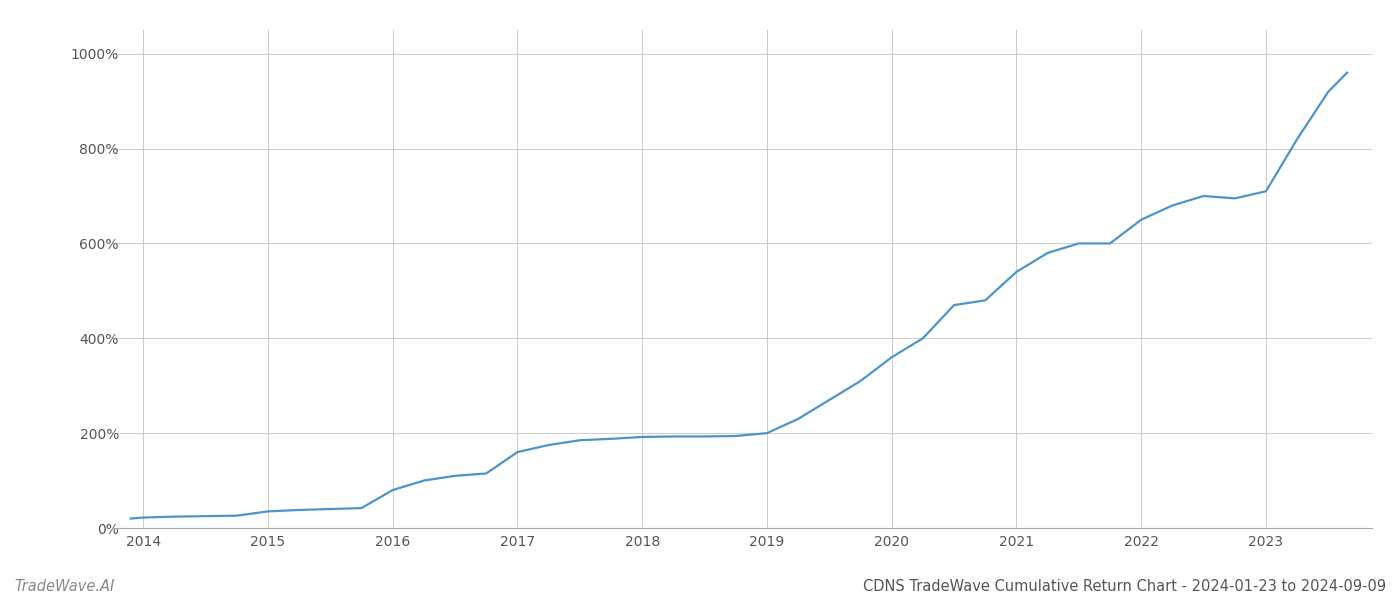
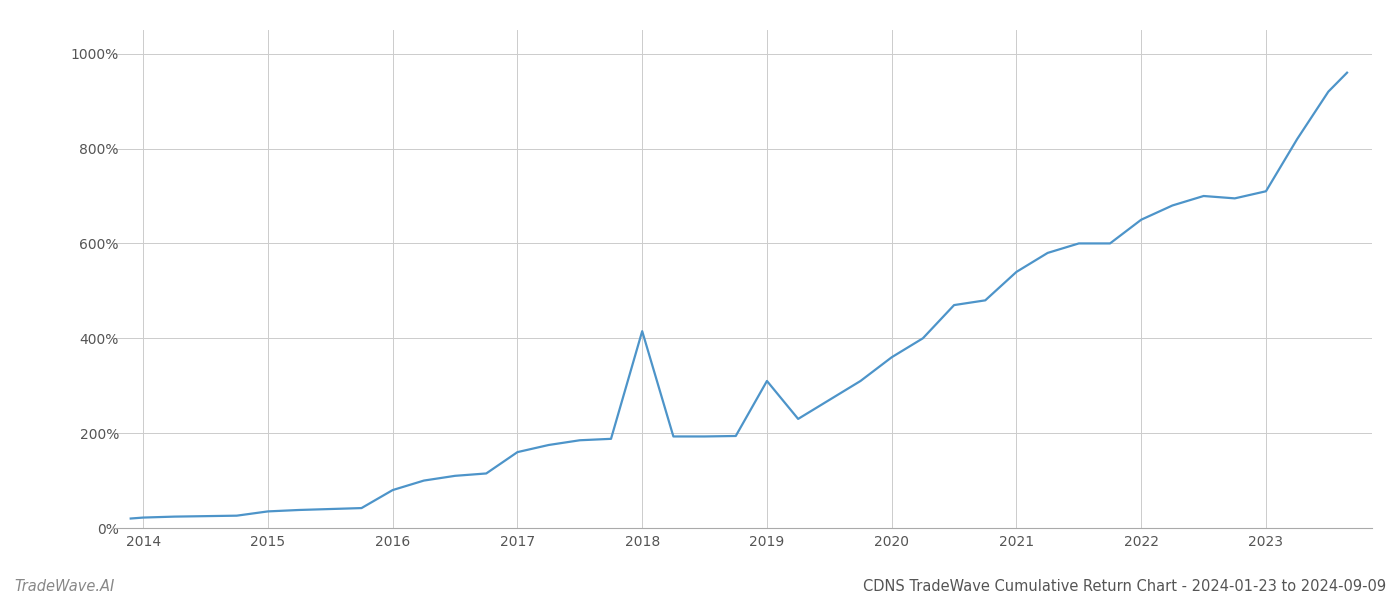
2018: 192% -> 415%
2019: 200% -> 310%
